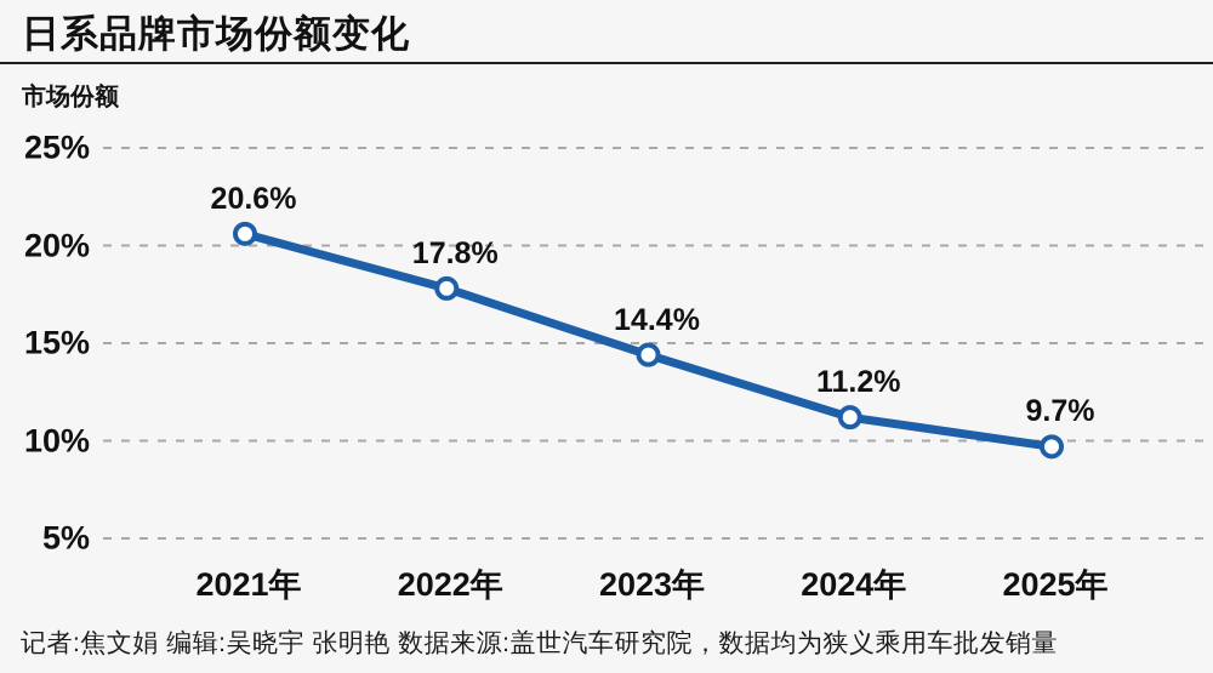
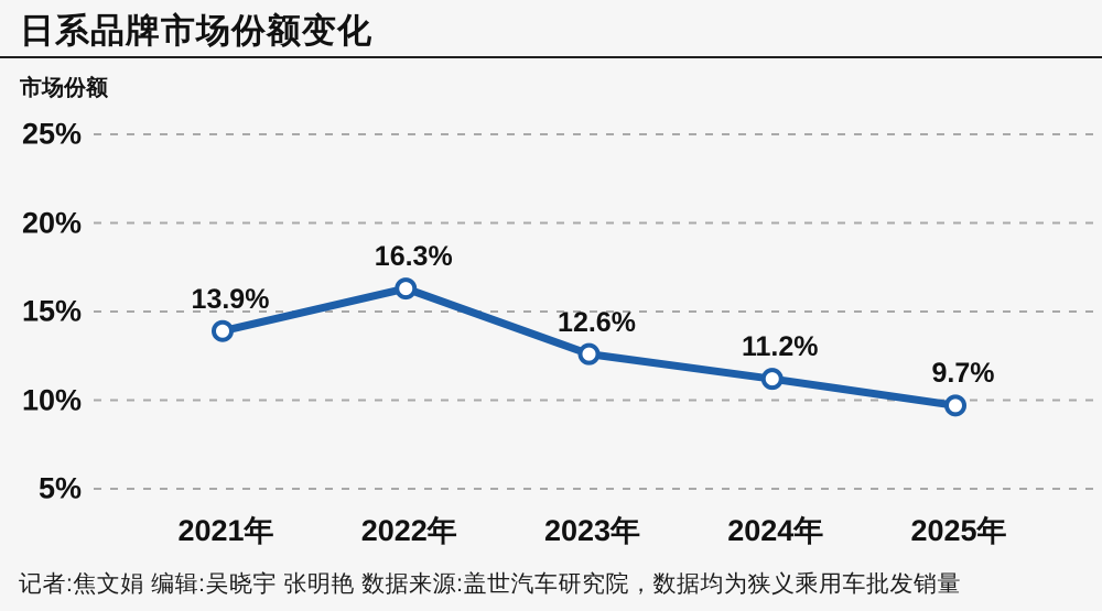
2021年: 20.6% -> 13.9%
2022年: 17.8% -> 16.3%
2023年: 14.4% -> 12.6%
